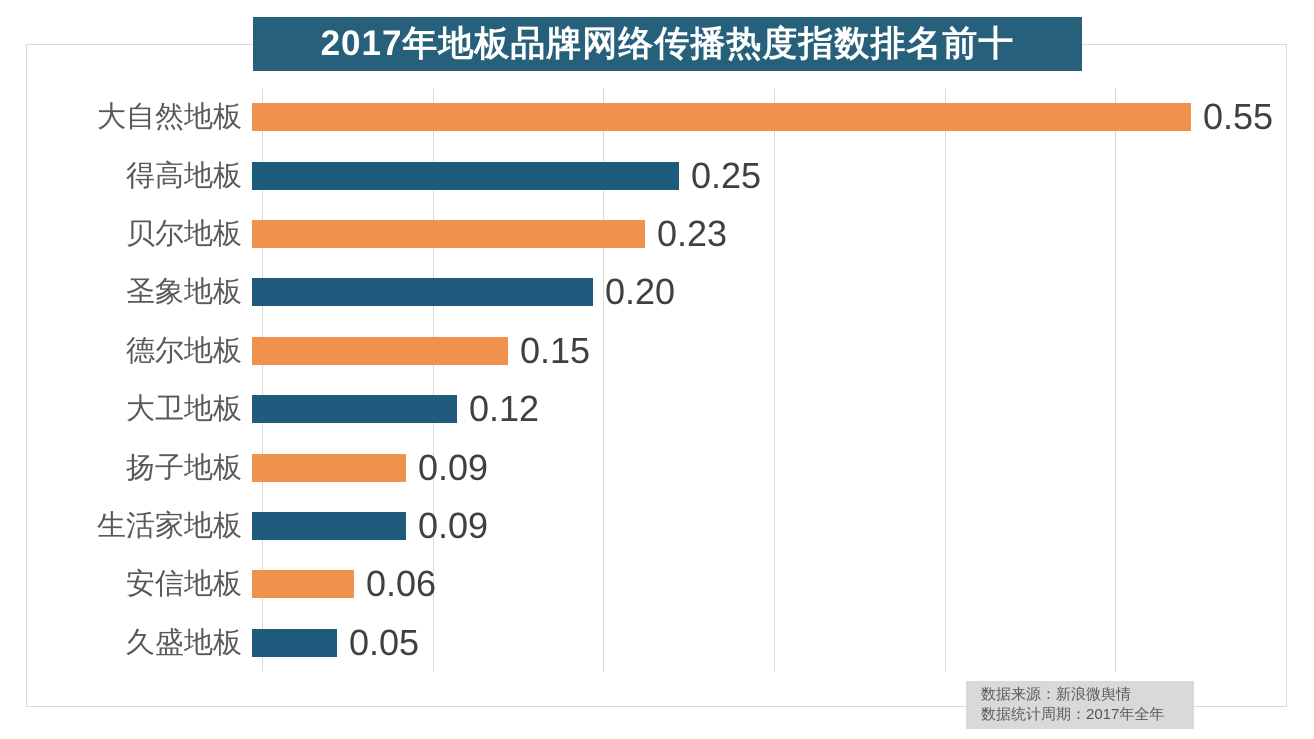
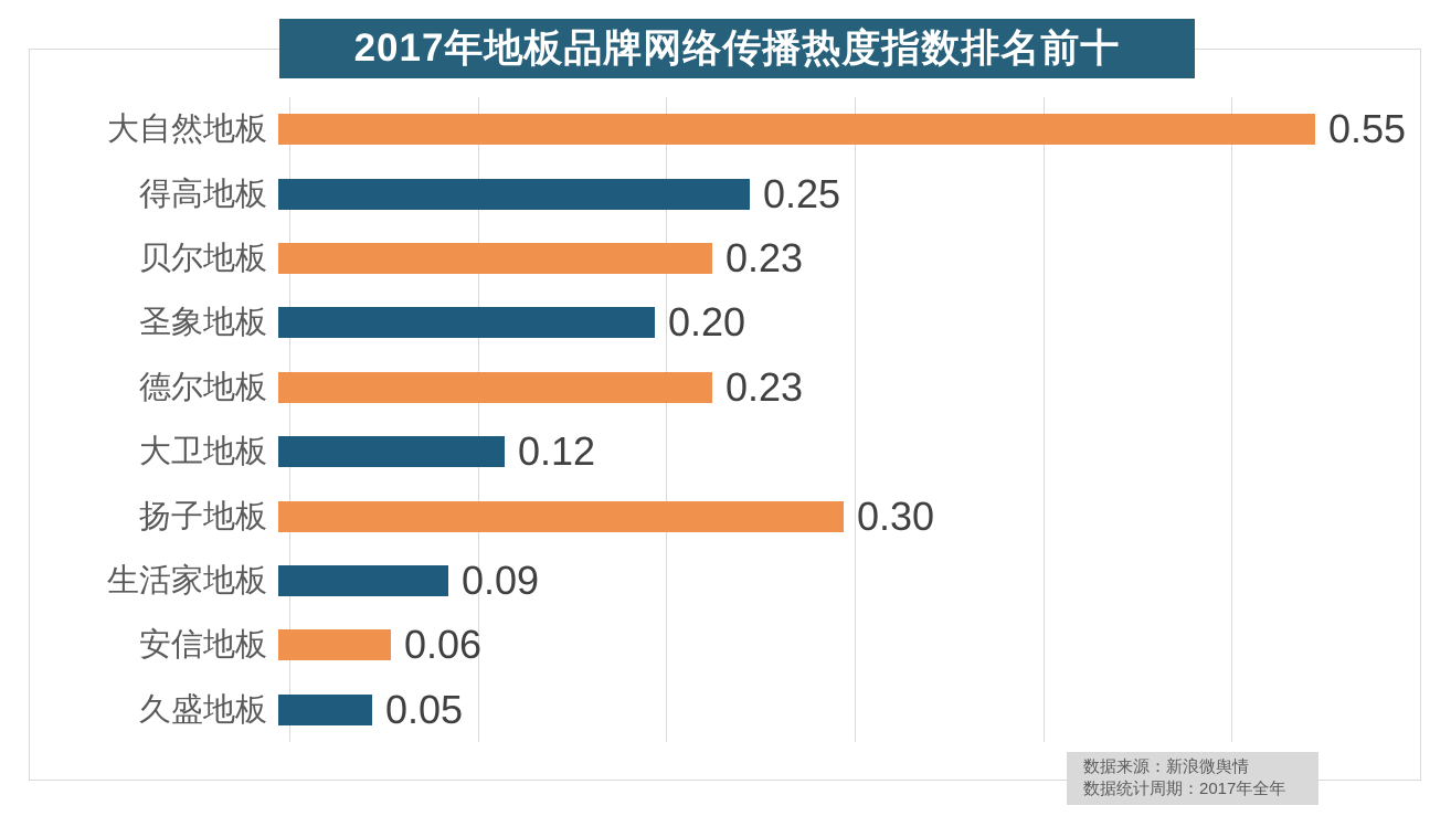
德尔地板: 0.15 -> 0.23
扬子地板: 0.09 -> 0.30
